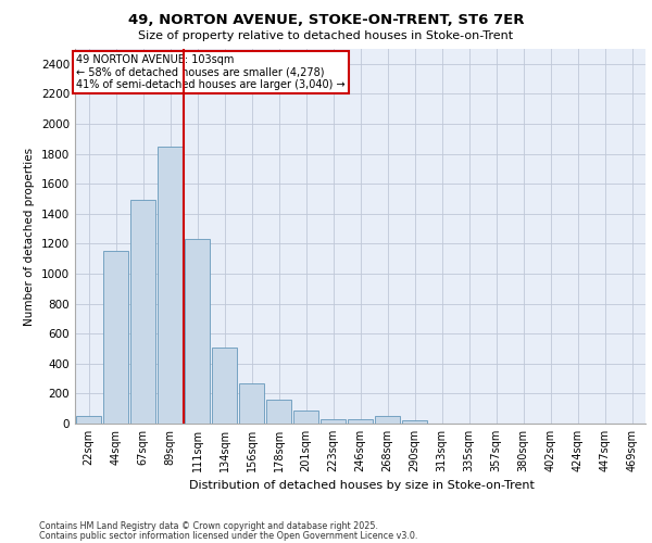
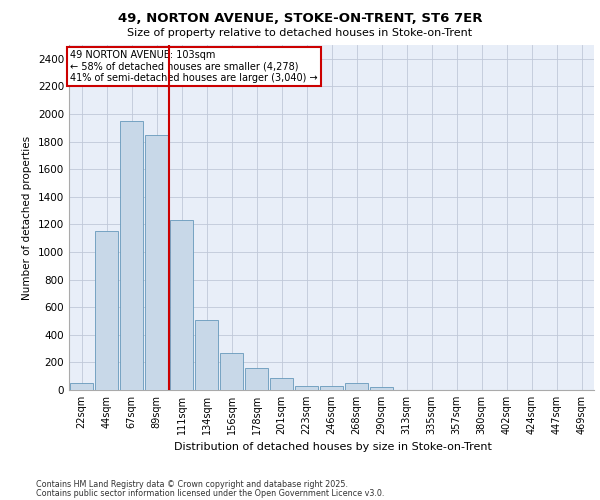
67sqm: 1490 -> 1950
